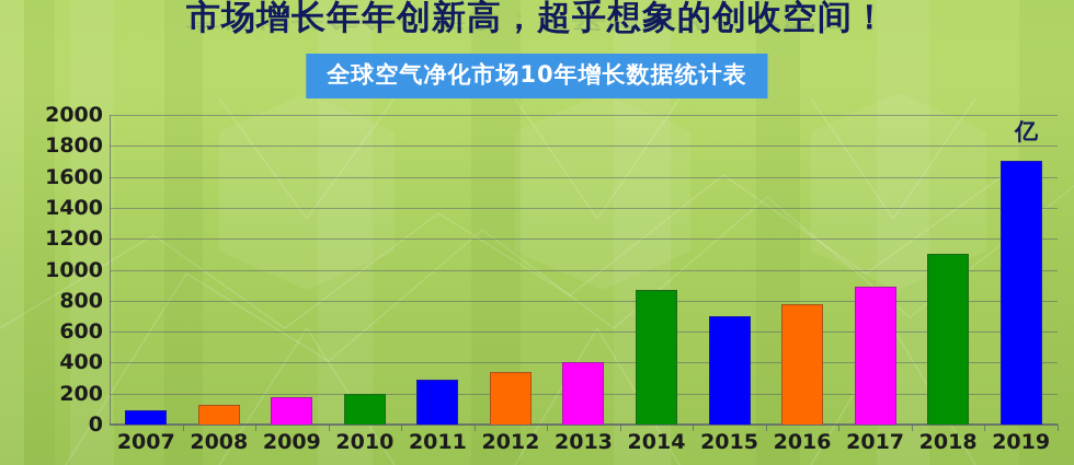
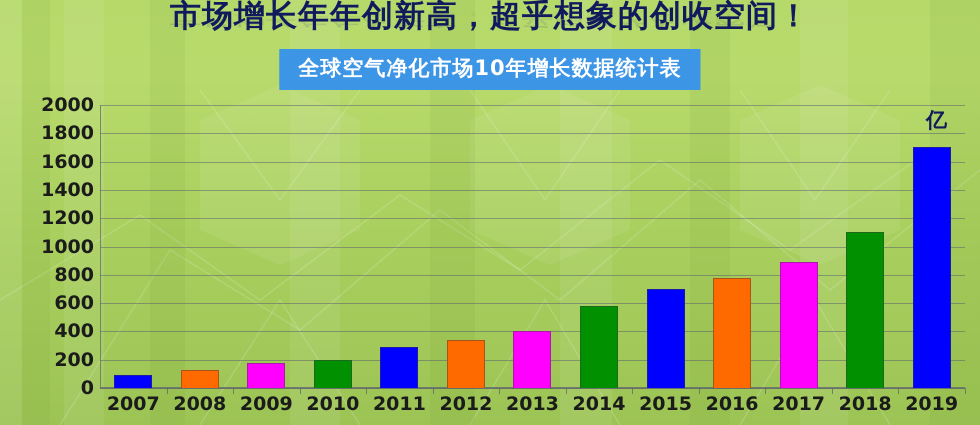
2014: 870 -> 580
